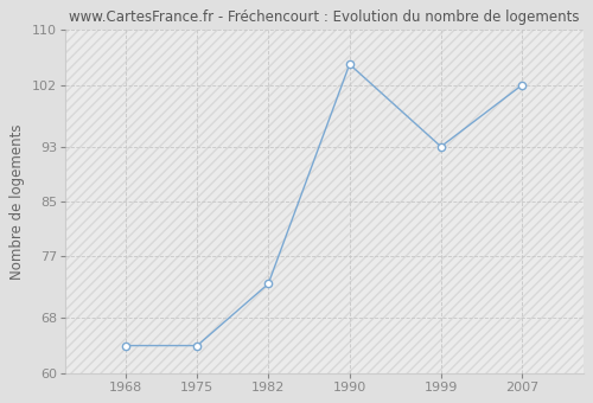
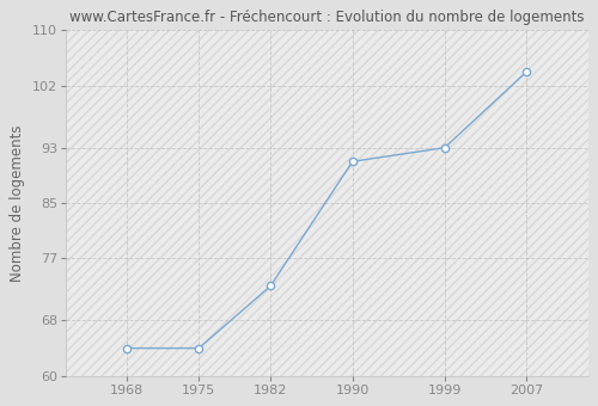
1990: 105 -> 91
2007: 102 -> 104
